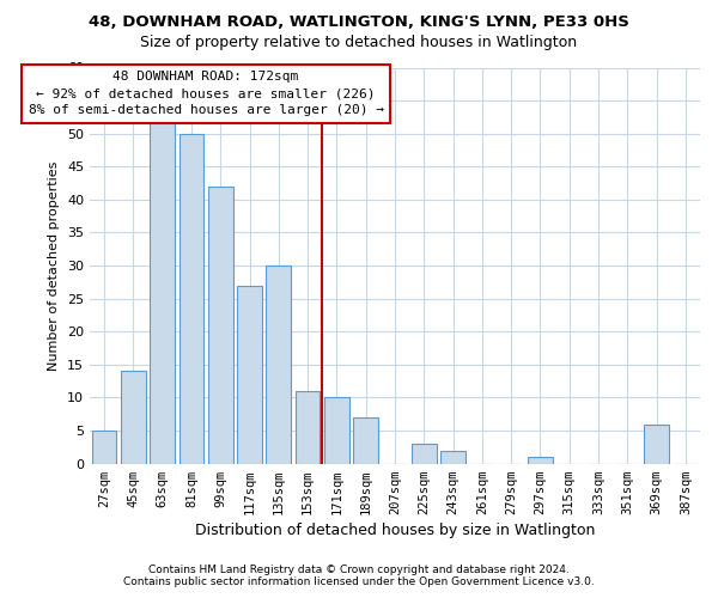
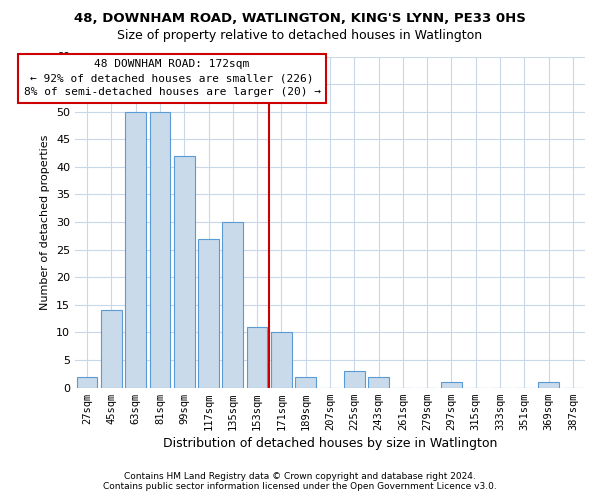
27sqm: 5 -> 2
63sqm: 52 -> 50
189sqm: 7 -> 2
369sqm: 6 -> 1
